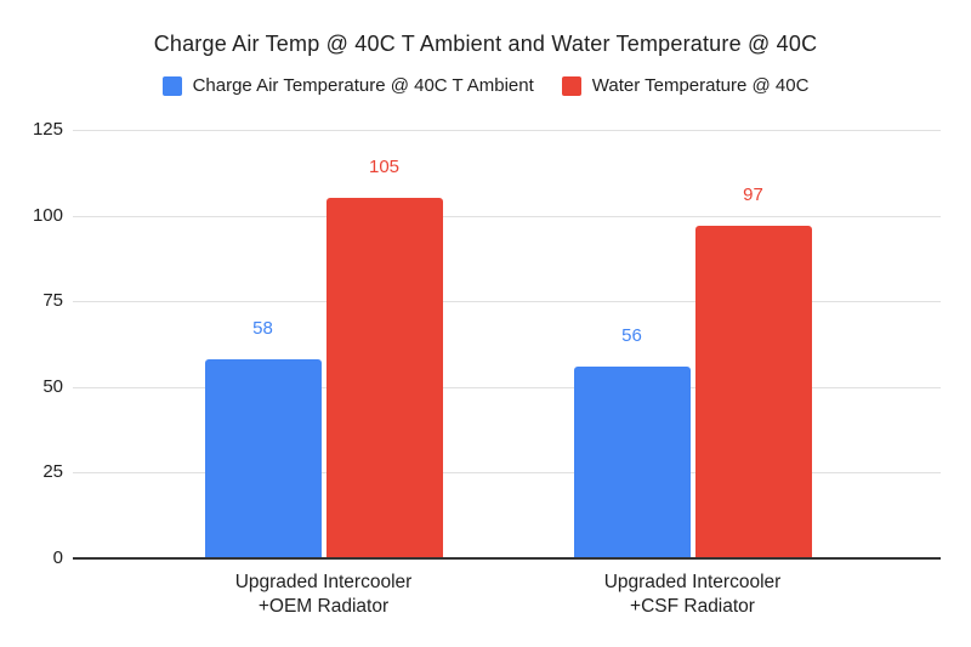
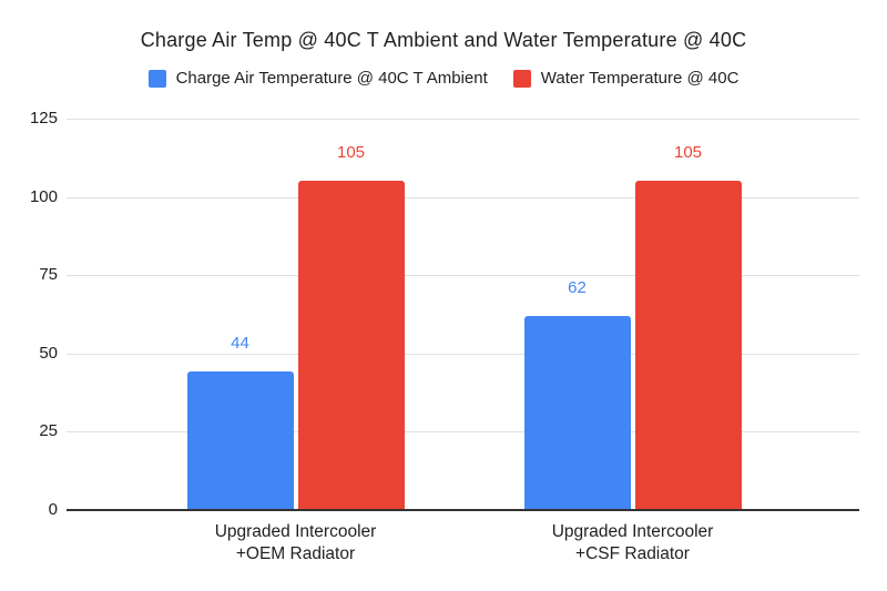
Charge Air Temperature @ 40C T Ambient/Upgraded Intercooler +OEM Radiator: 58 -> 44
Charge Air Temperature @ 40C T Ambient/Upgraded Intercooler +CSF Radiator: 56 -> 62
Water Temperature @ 40C/Upgraded Intercooler +CSF Radiator: 97 -> 105
